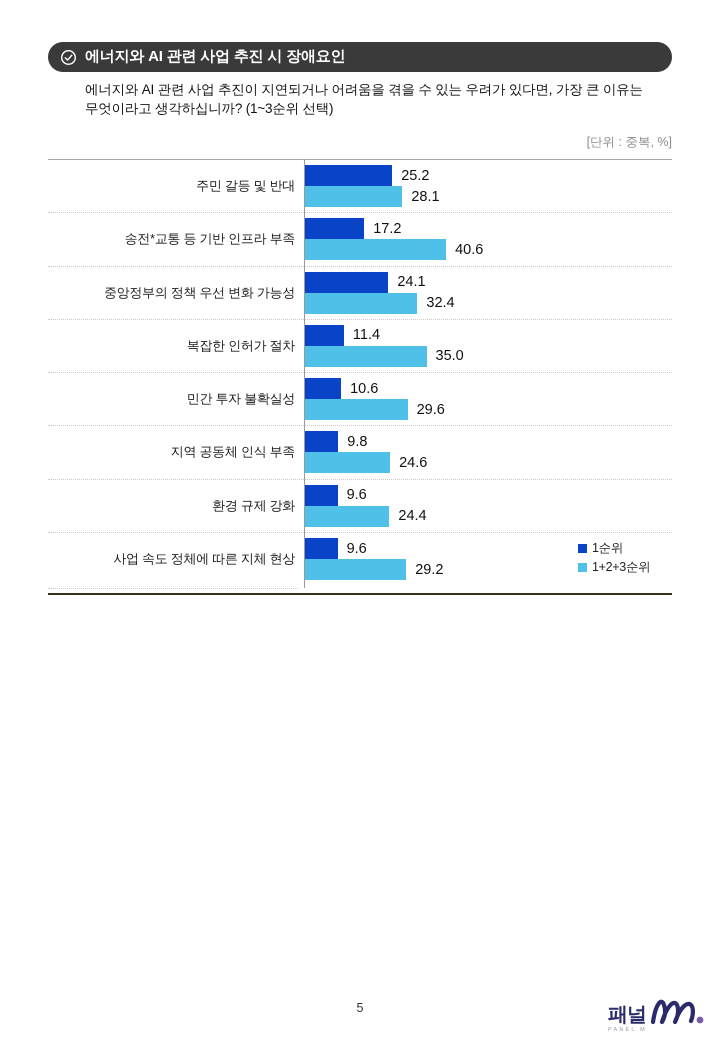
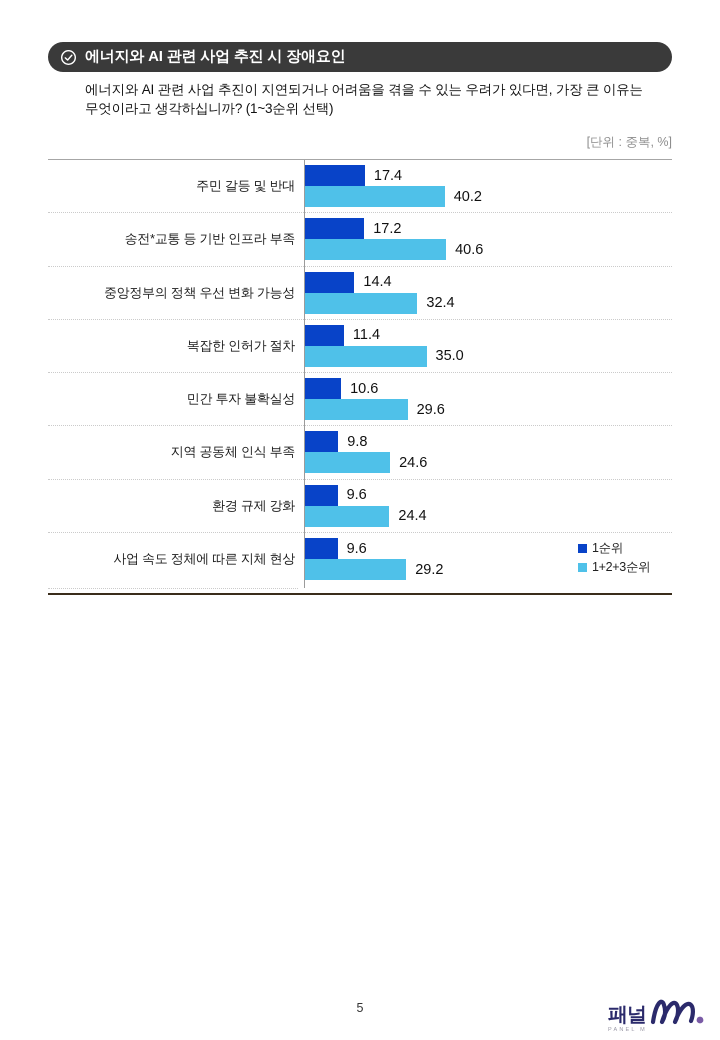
1순위/주민 갈등 및 반대: 25.2 -> 17.4
1+2+3순위/주민 갈등 및 반대: 28.1 -> 40.2
1순위/중앙정부의 정책 우선 변화 가능성: 24.1 -> 14.4
